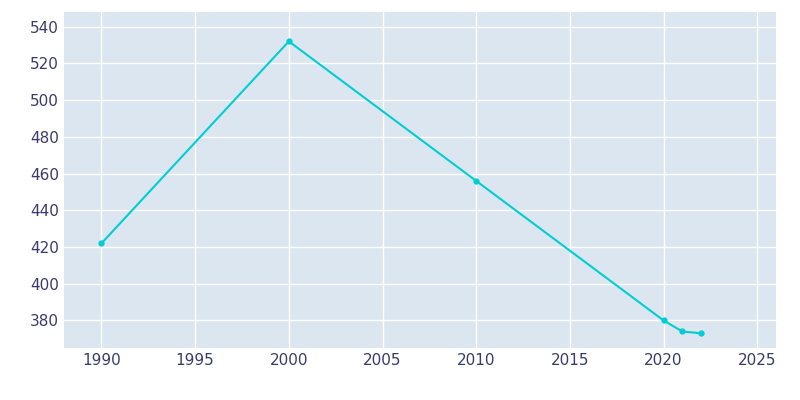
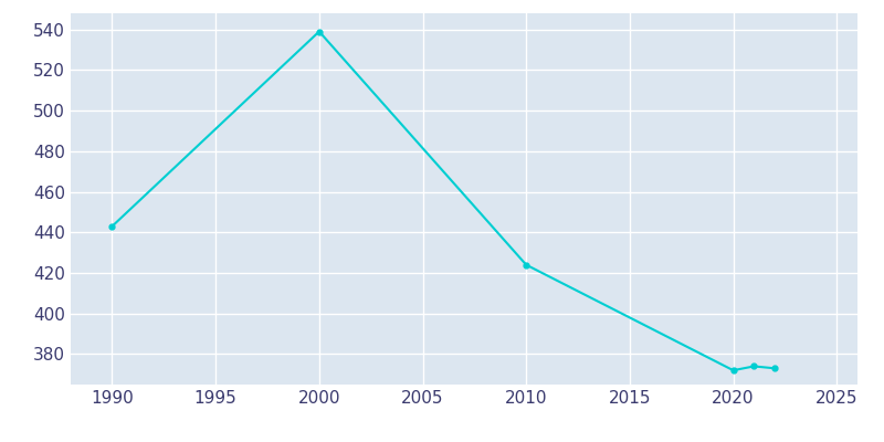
1990: 422 -> 443
2000: 532 -> 539
2010: 456 -> 424
2020: 380 -> 372
